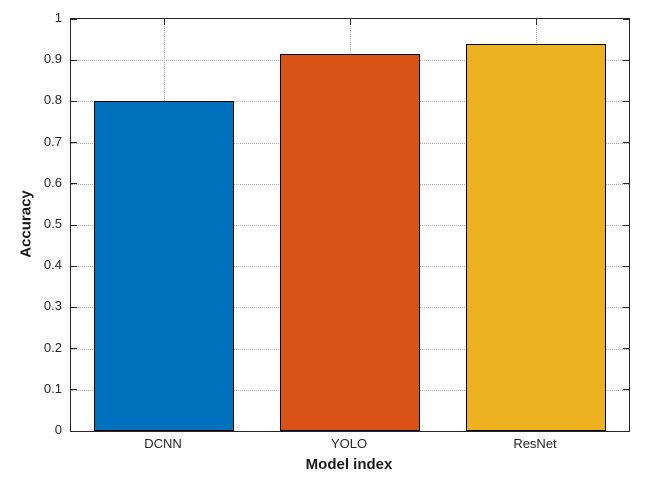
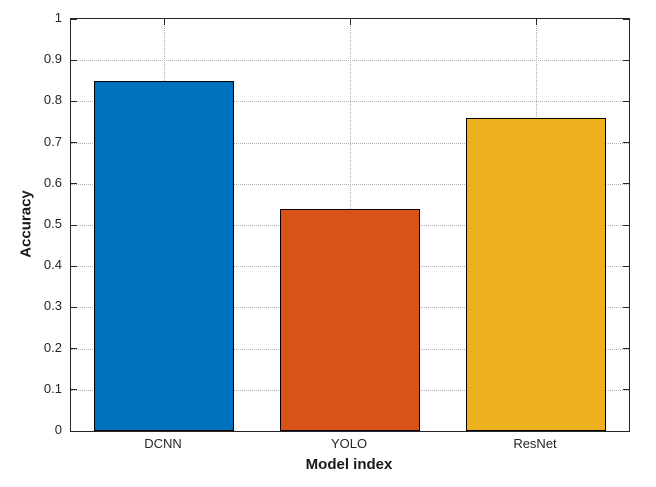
DCNN: 0.80 -> 0.85
YOLO: 0.92 -> 0.54
ResNet: 0.94 -> 0.76
